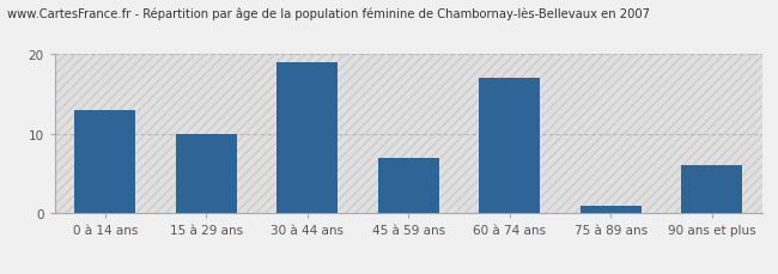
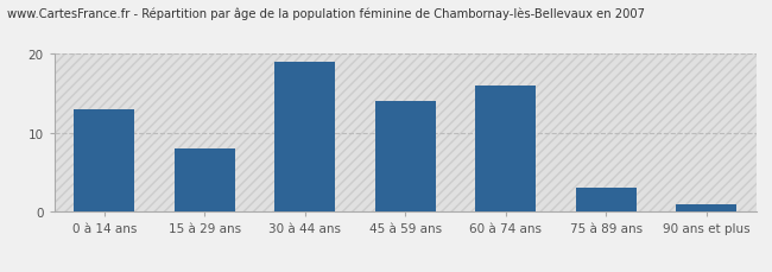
15 à 29 ans: 10 -> 8
45 à 59 ans: 7 -> 14
60 à 74 ans: 17 -> 16
75 à 89 ans: 1 -> 3
90 ans et plus: 6 -> 1
